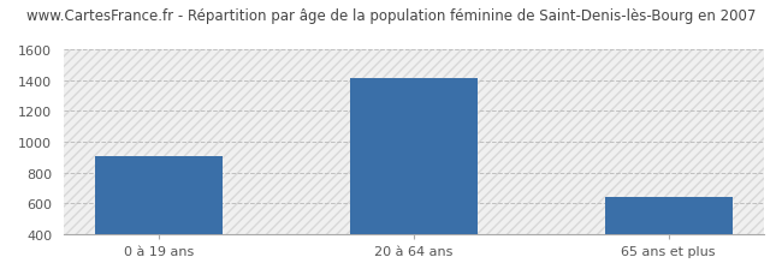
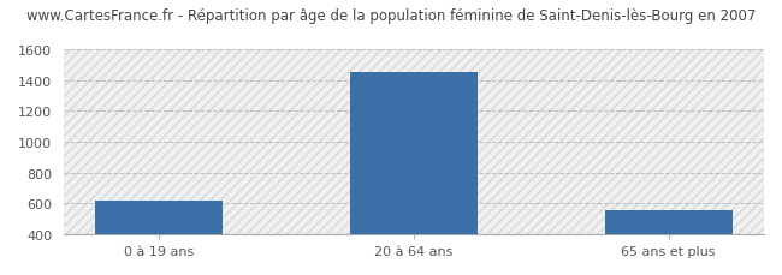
0 à 19 ans: 910 -> 620
20 à 64 ans: 1410 -> 1460
65 ans et plus: 640 -> 560
